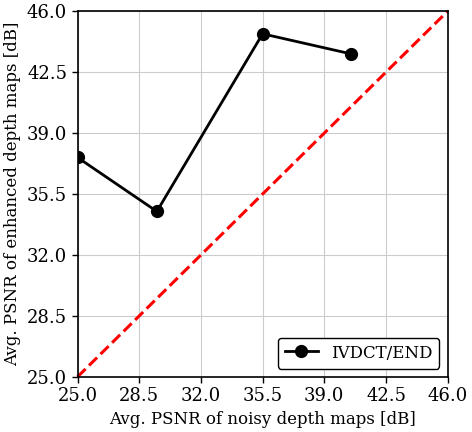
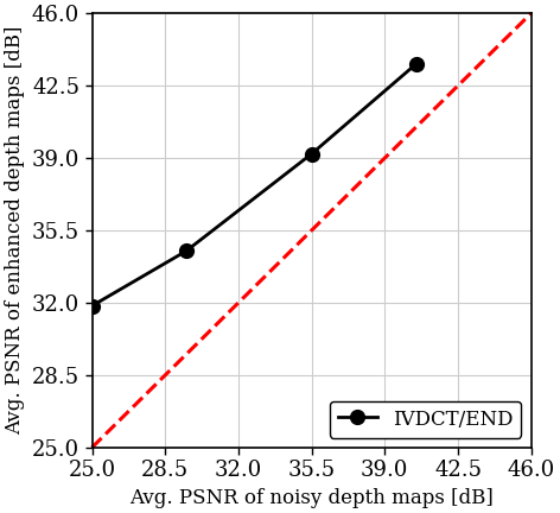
25.0: 37.6 -> 31.9
35.5: 44.7 -> 39.2
